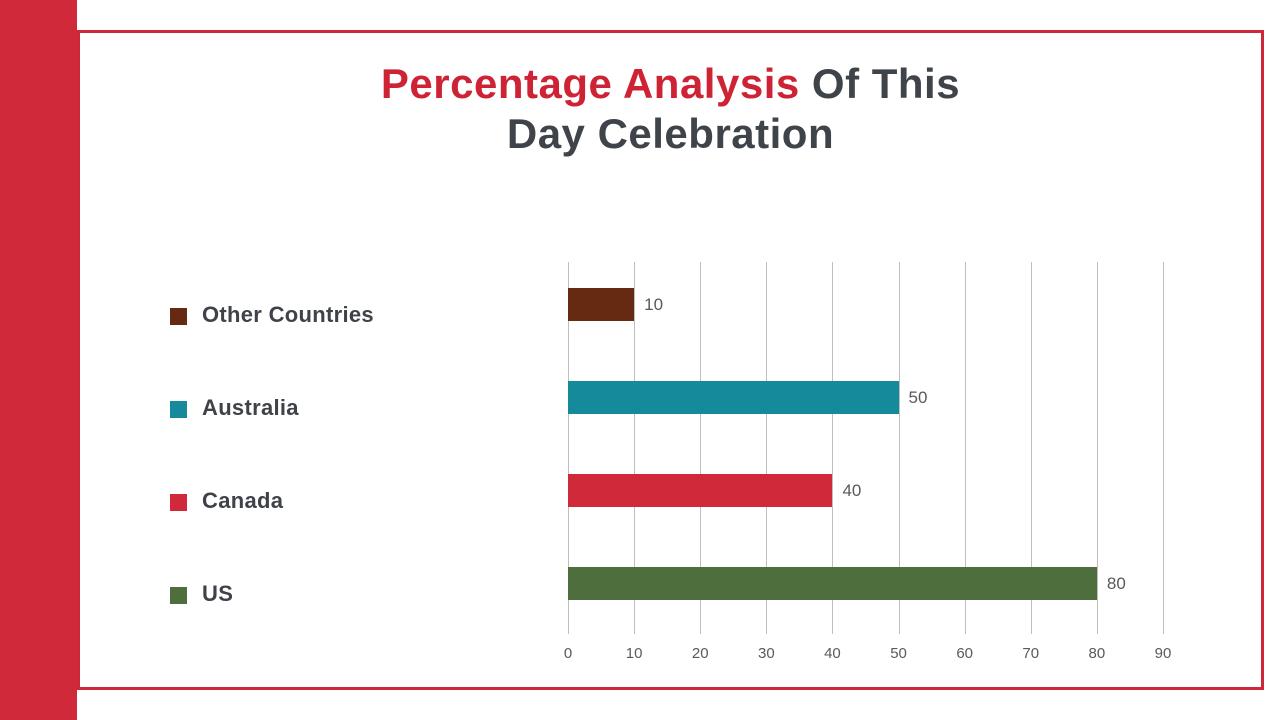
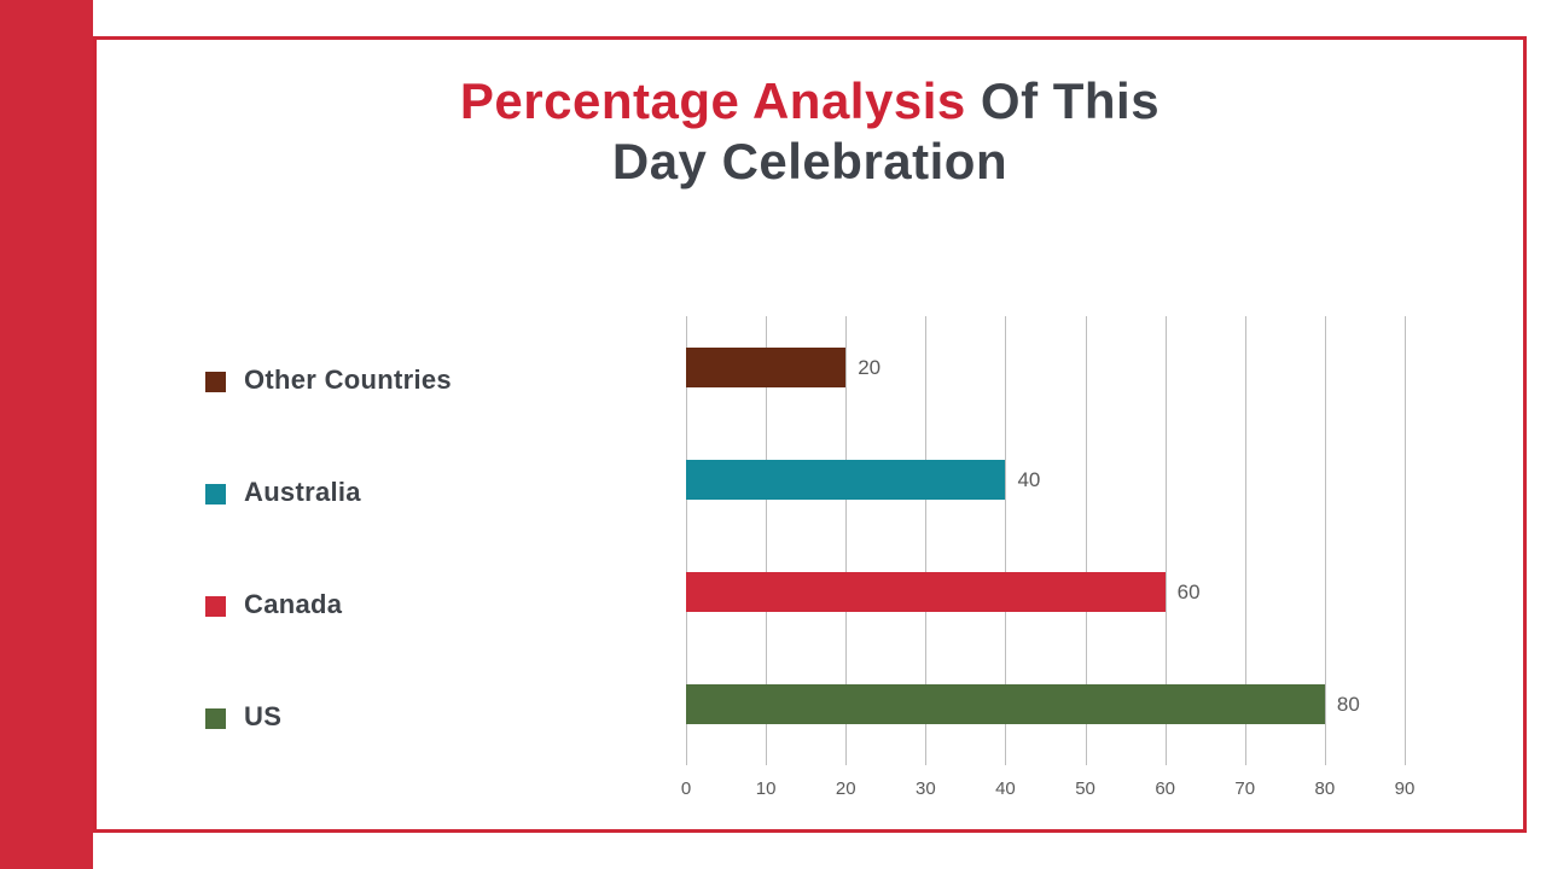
Other Countries: 10 -> 20
Australia: 50 -> 40
Canada: 40 -> 60
